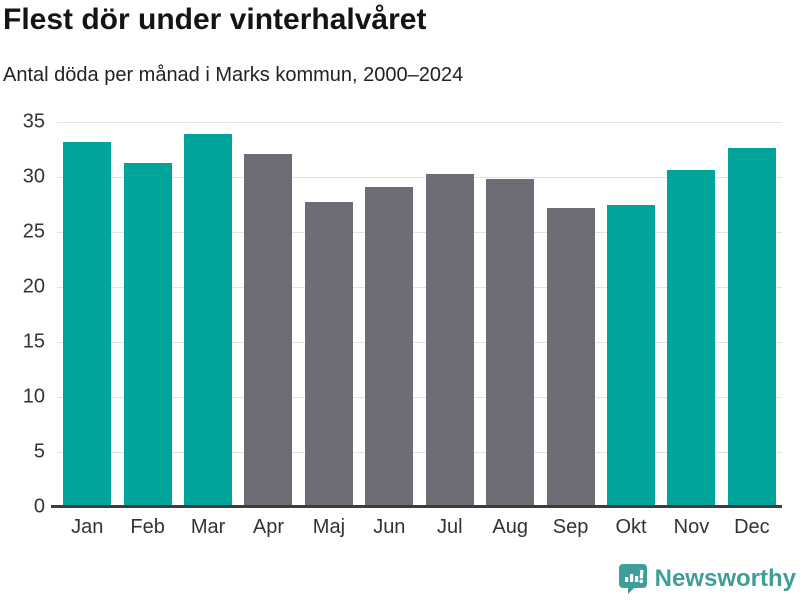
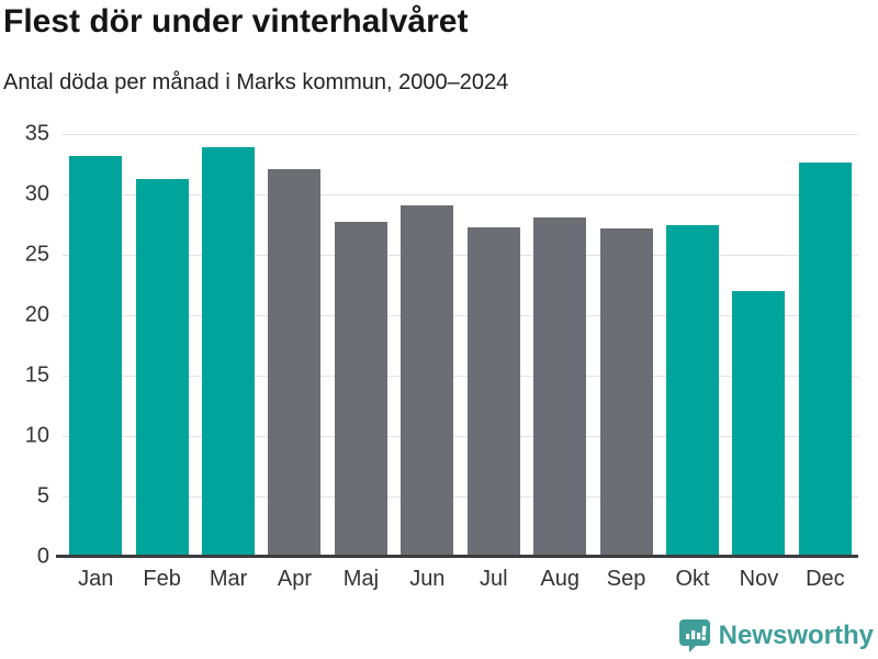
Jul: 30.3 -> 27.3
Aug: 29.8 -> 28.1
Nov: 30.6 -> 22.0
